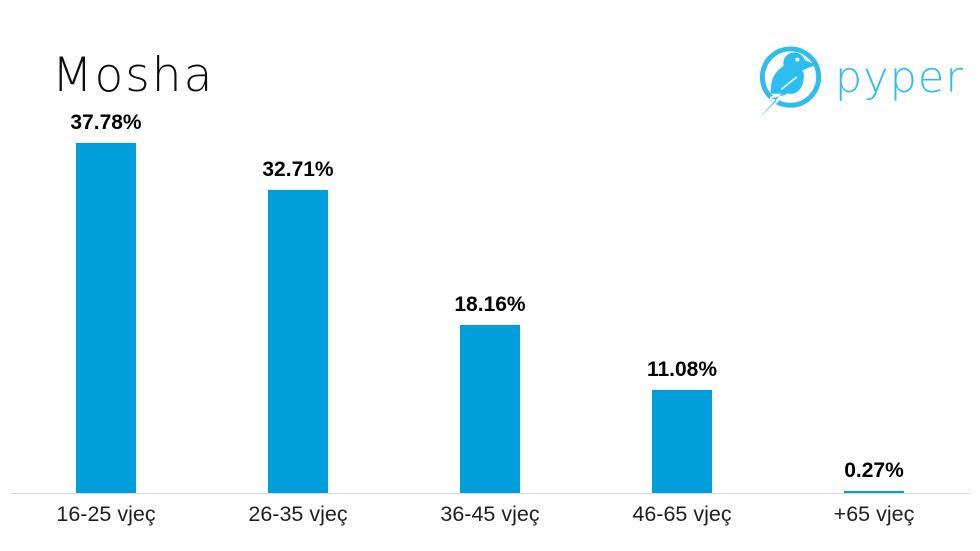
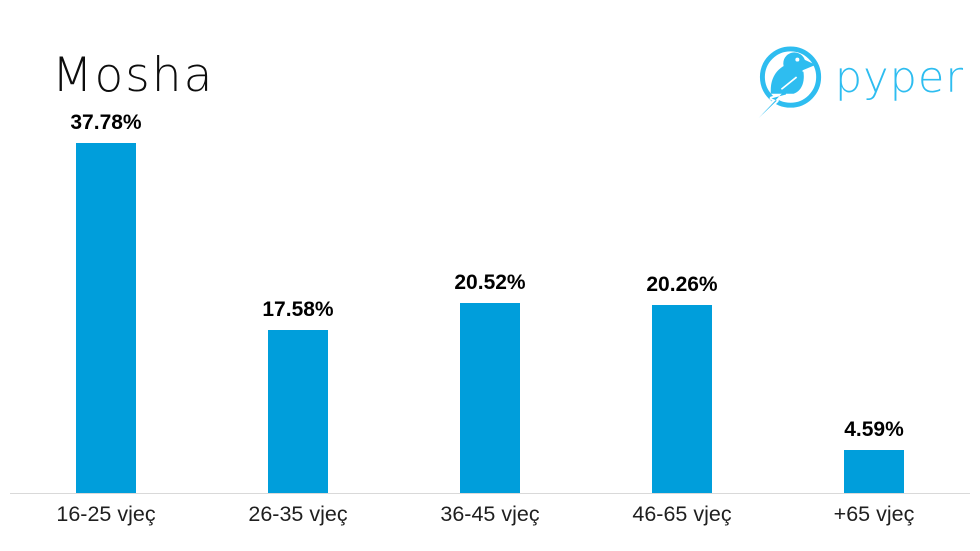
26-35 vjeç: 32.71% -> 17.58%
36-45 vjeç: 18.16% -> 20.52%
46-65 vjeç: 11.08% -> 20.26%
+65 vjeç: 0.27% -> 4.59%
